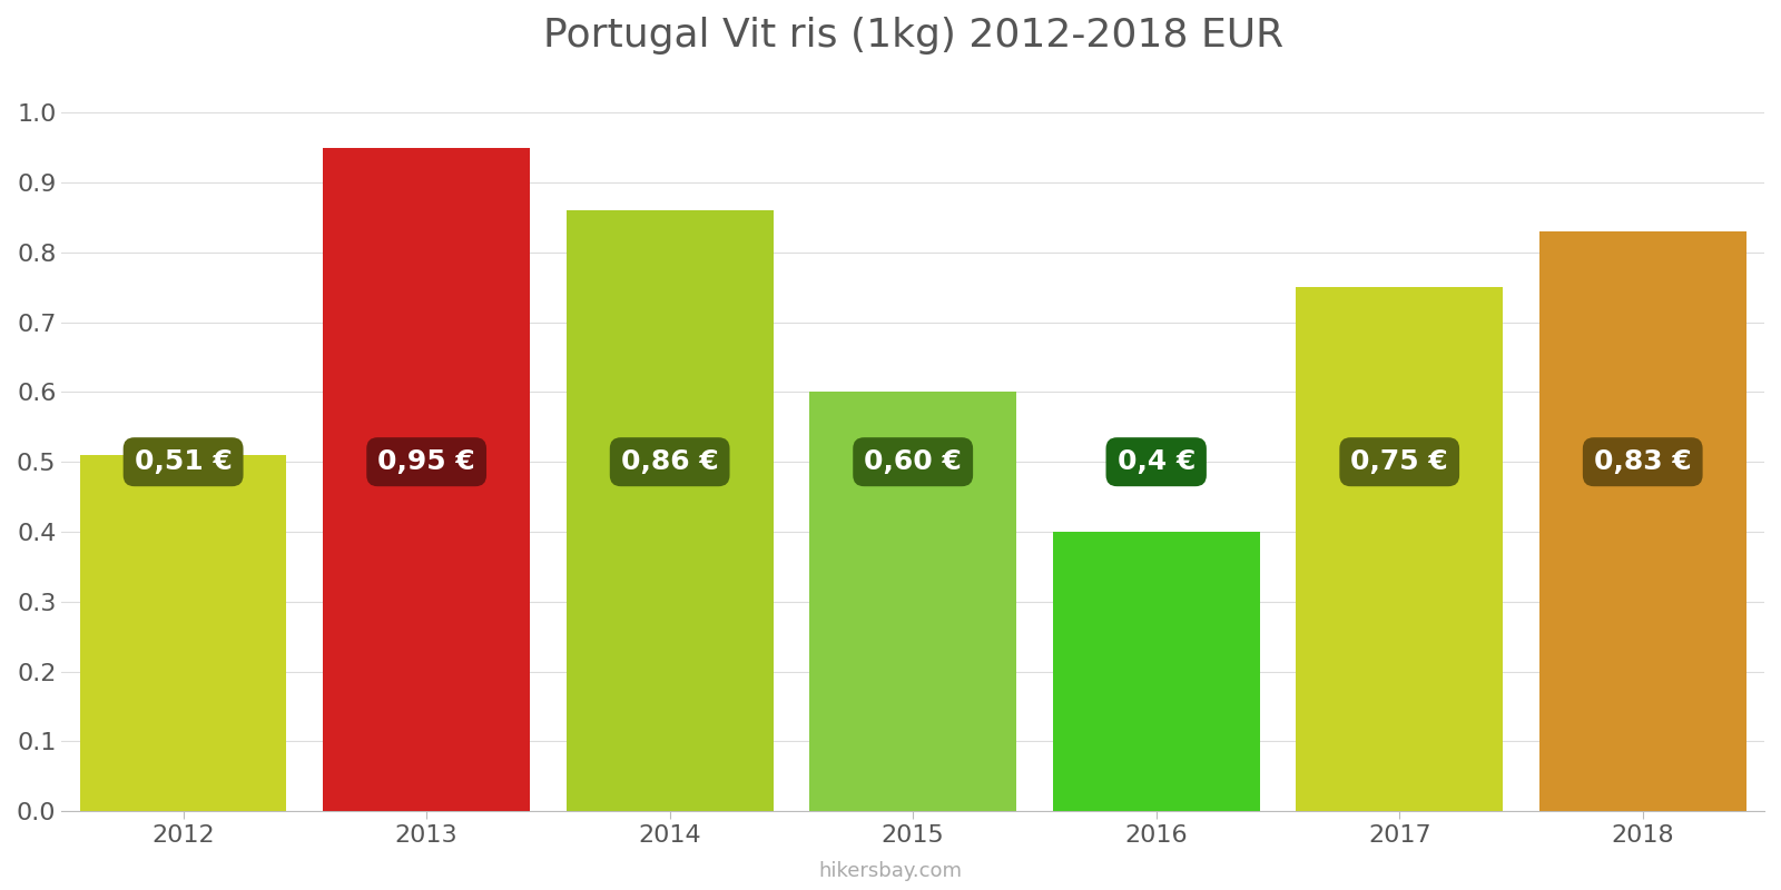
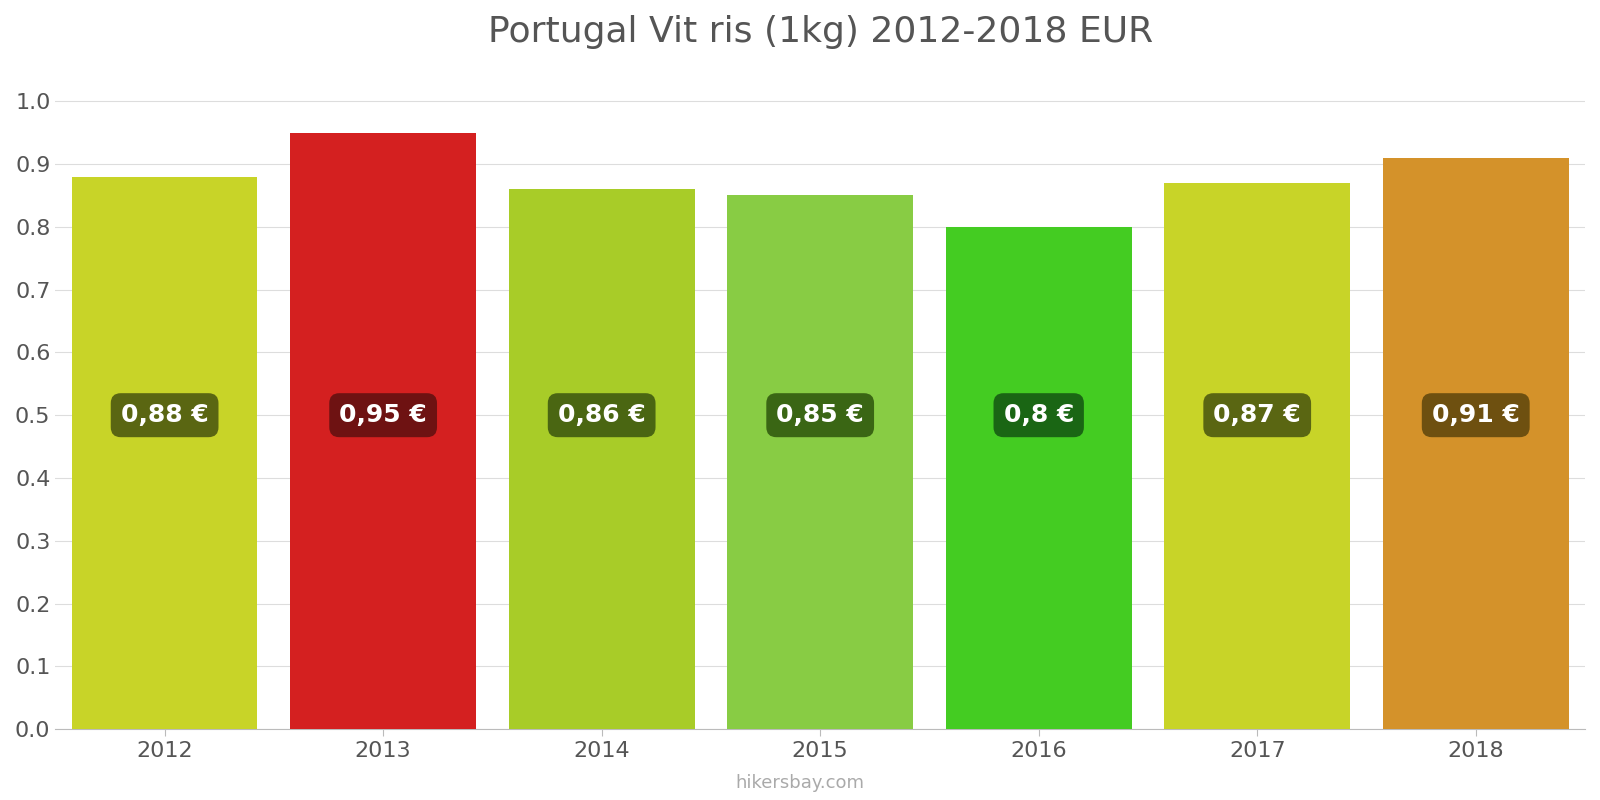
2012: 0,51 -> 0,88
2015: 0,60 -> 0,85
2016: 0,4 -> 0,8
2017: 0,75 -> 0,87
2018: 0,83 -> 0,91
